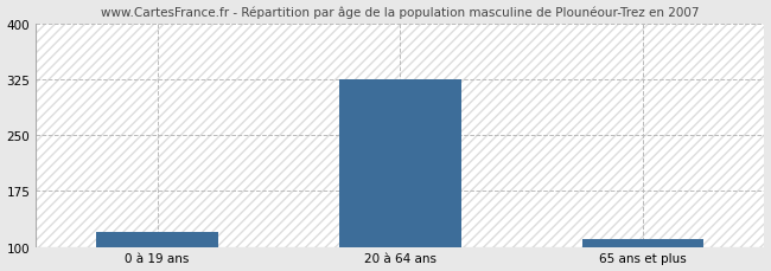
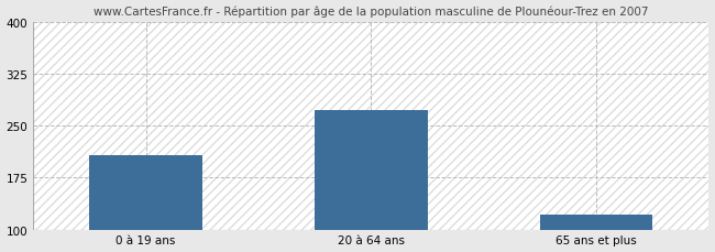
0 à 19 ans: 120 -> 208
20 à 64 ans: 325 -> 272
65 ans et plus: 110 -> 122
